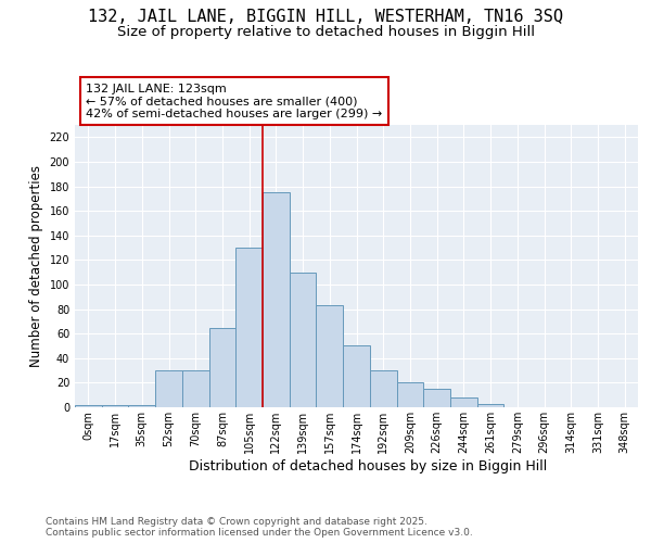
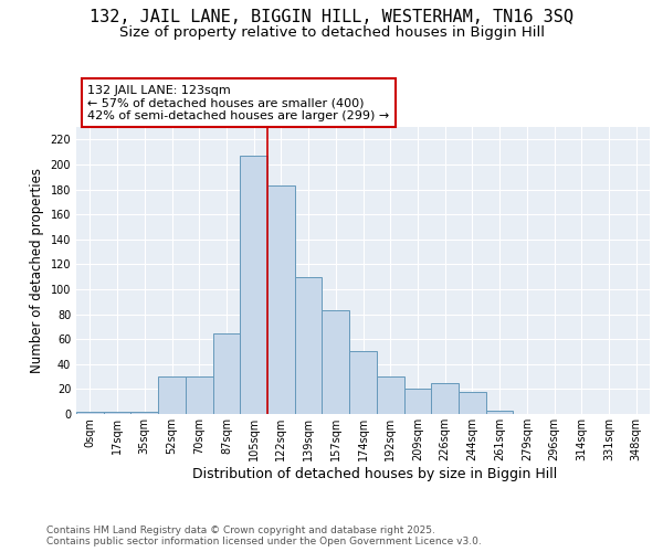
105sqm: 130 -> 207
122sqm: 175 -> 183
226sqm: 15 -> 25
244sqm: 8 -> 18
